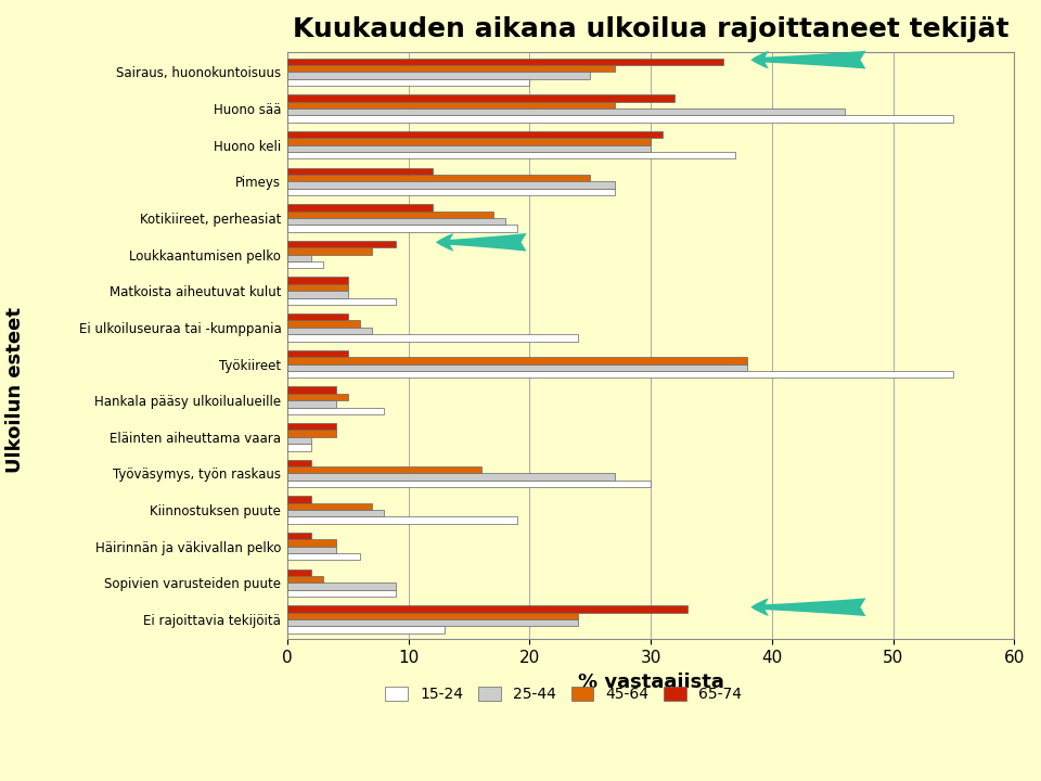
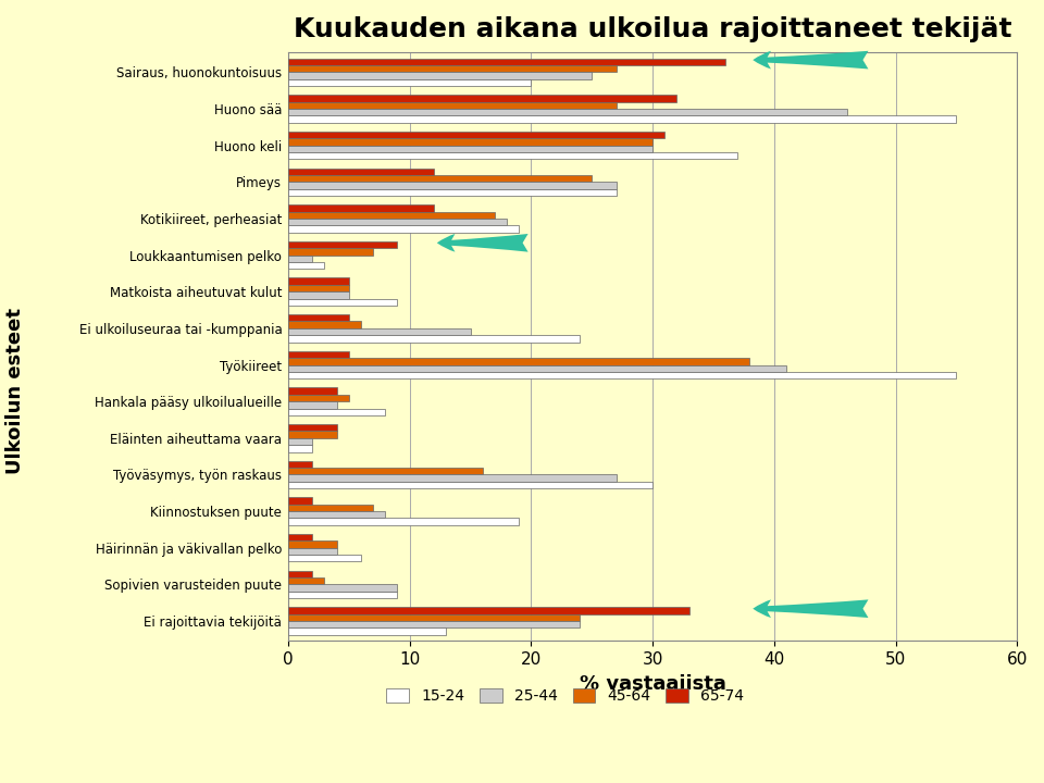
25-44/Ei ulkoiluseuraa tai -kumppania: 7 -> 15
25-44/Työkiireet: 38 -> 41
